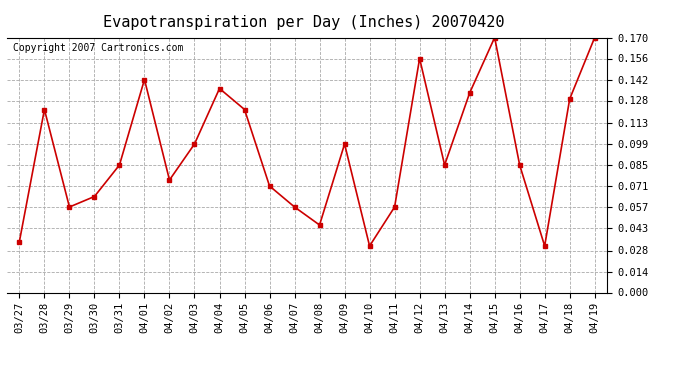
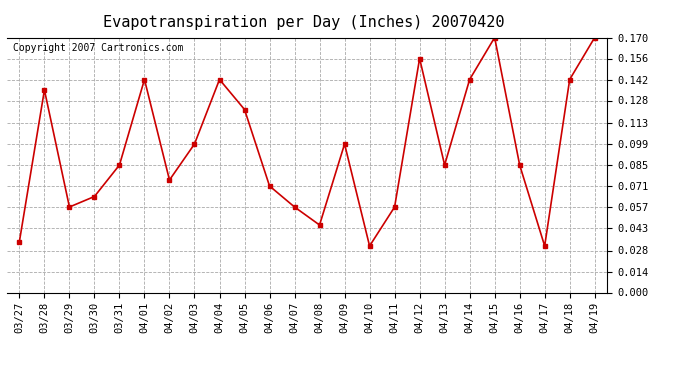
03/28: 0.122 -> 0.135
04/04: 0.136 -> 0.142
04/14: 0.133 -> 0.142
04/18: 0.129 -> 0.142
